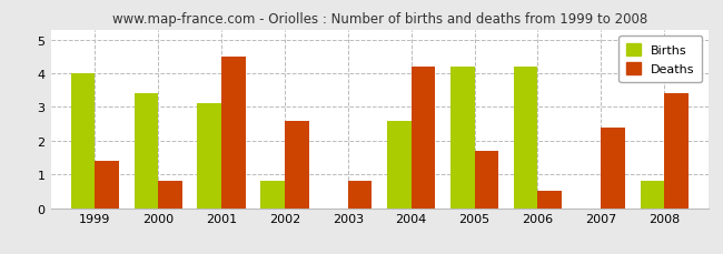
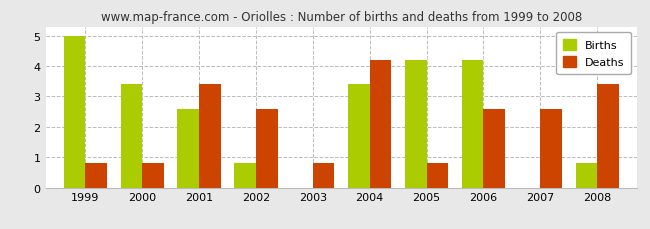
Births/1999: 4.0 -> 5.0
Deaths/1999: 1.4 -> 0.8
Births/2001: 3.1 -> 2.6
Deaths/2001: 4.5 -> 3.4
Births/2004: 2.6 -> 3.4
Deaths/2005: 1.7 -> 0.8
Deaths/2006: 0.5 -> 2.6
Deaths/2007: 2.4 -> 2.6
